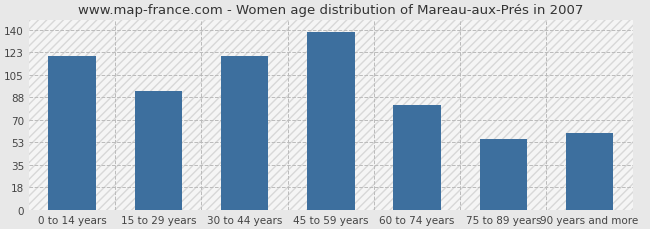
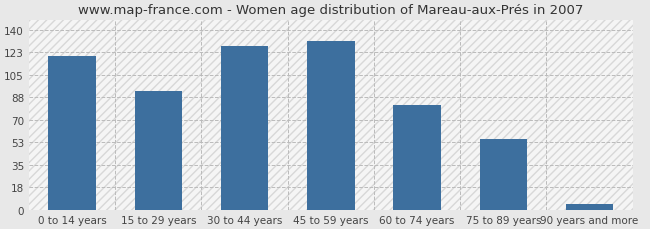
30 to 44 years: 120 -> 128
45 to 59 years: 139 -> 132
90 years and more: 60 -> 5
